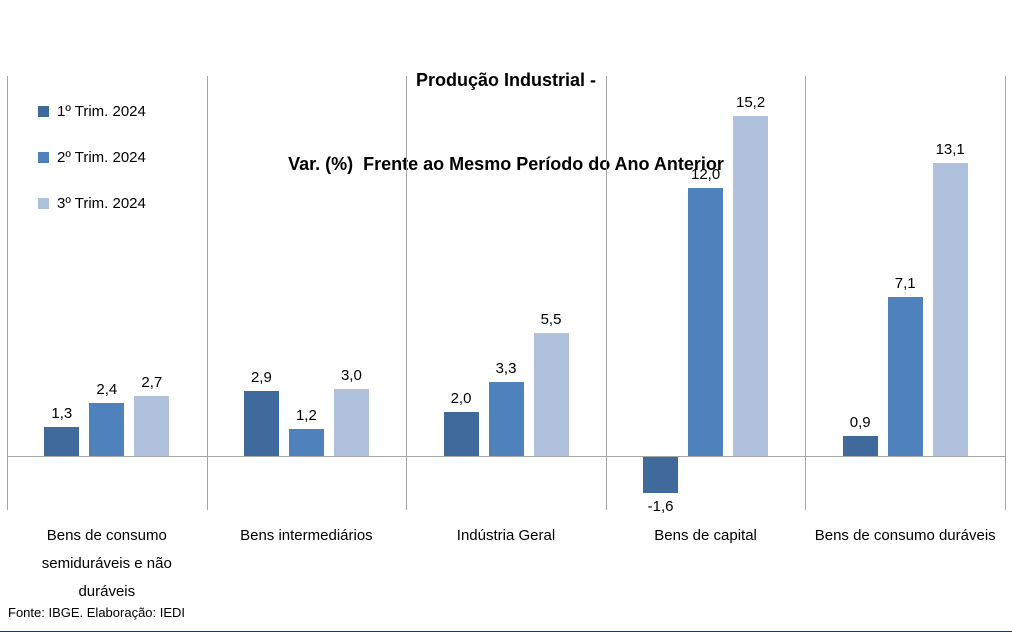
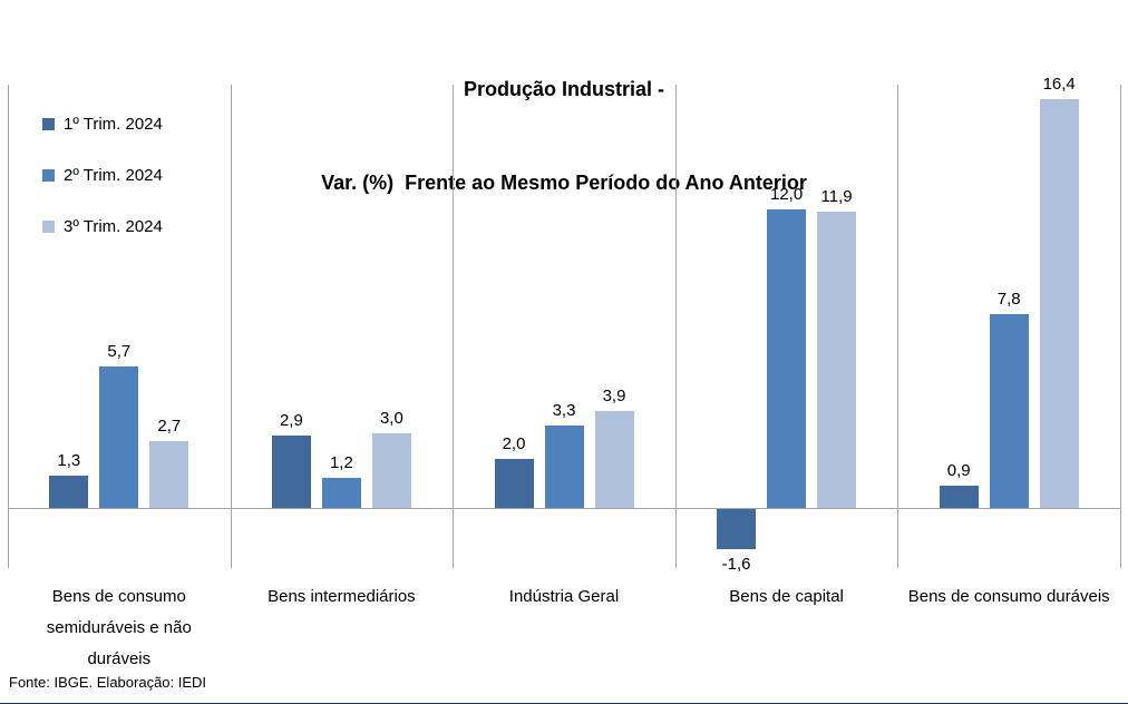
2º Trim. 2024/Bens de consumo semiduráveis e não duráveis: 2,4 -> 5,7
3º Trim. 2024/Indústria Geral: 5,5 -> 3,9
3º Trim. 2024/Bens de capital: 15,2 -> 11,9
2º Trim. 2024/Bens de consumo duráveis: 7,1 -> 7,8
3º Trim. 2024/Bens de consumo duráveis: 13,1 -> 16,4
